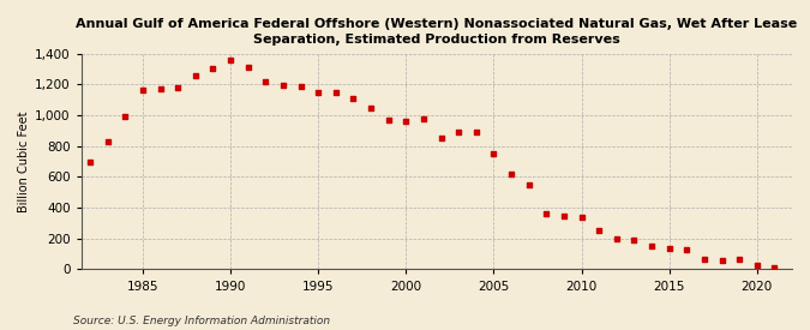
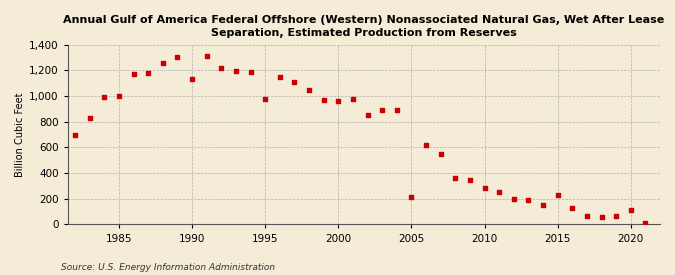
1985: 1,160 -> 1,000
1990: 1,360 -> 1,130
1995: 1,150 -> 980
2005: 750 -> 210
2010: 340 -> 280
2015: 140 -> 230
2020: 20 -> 110
